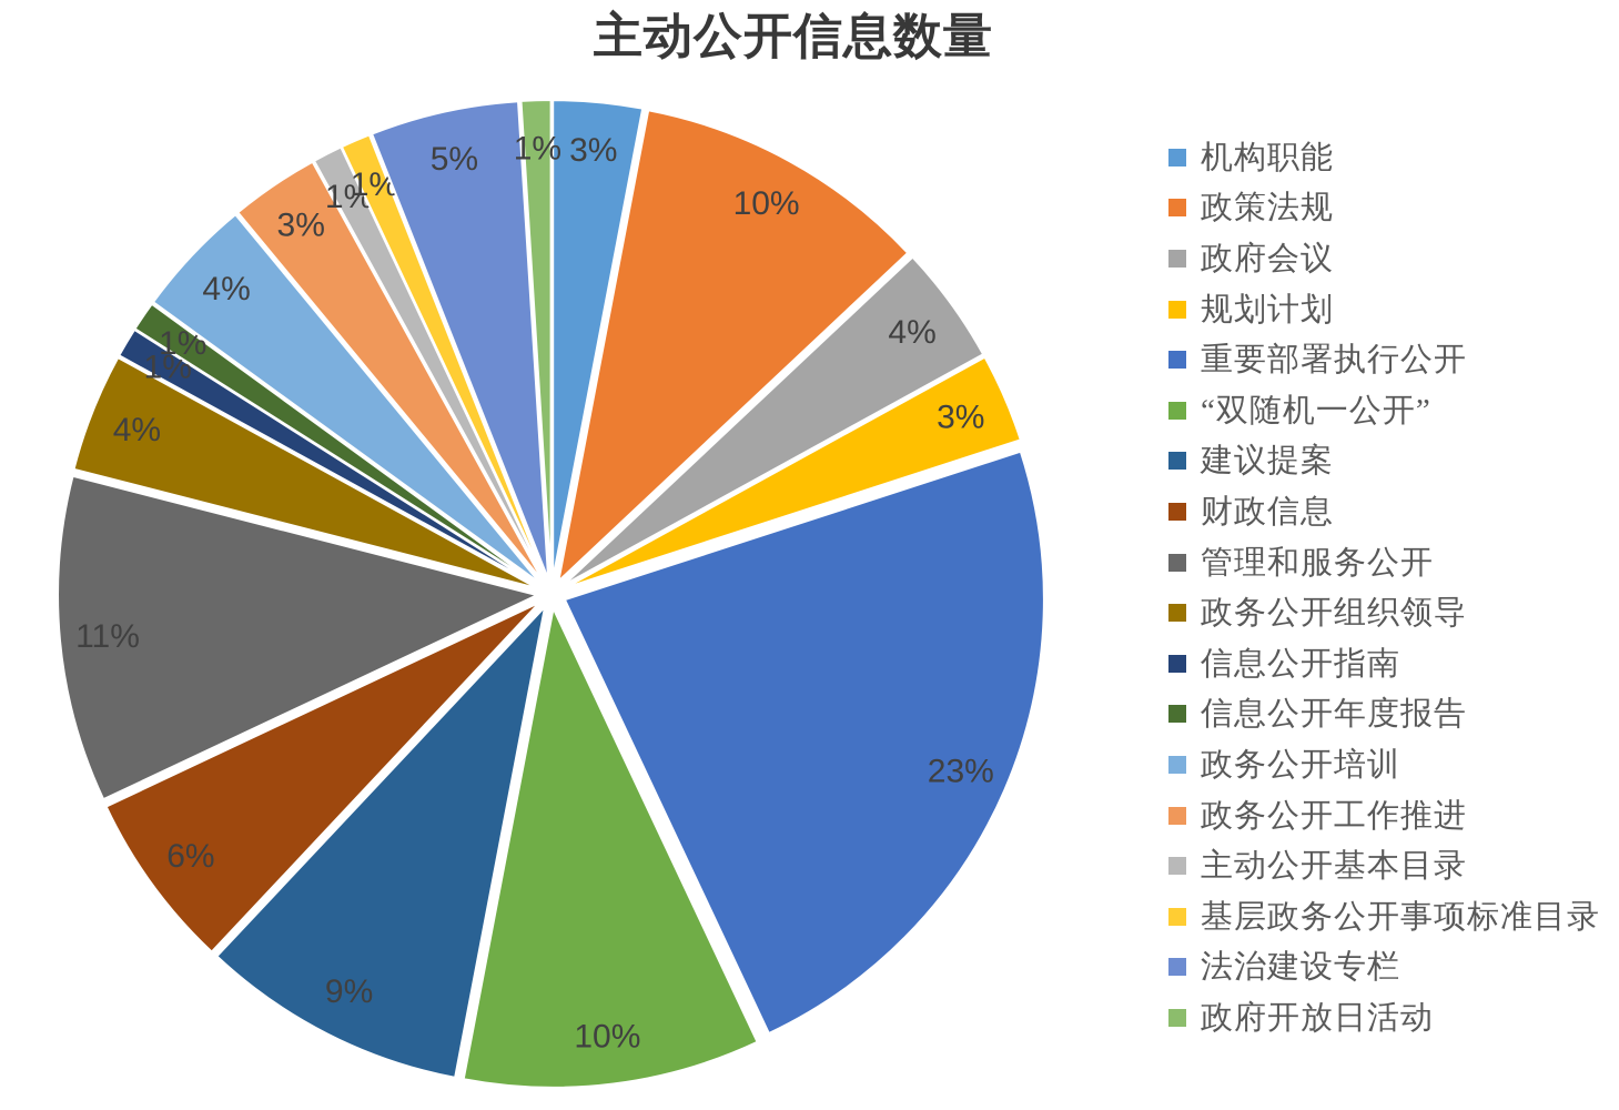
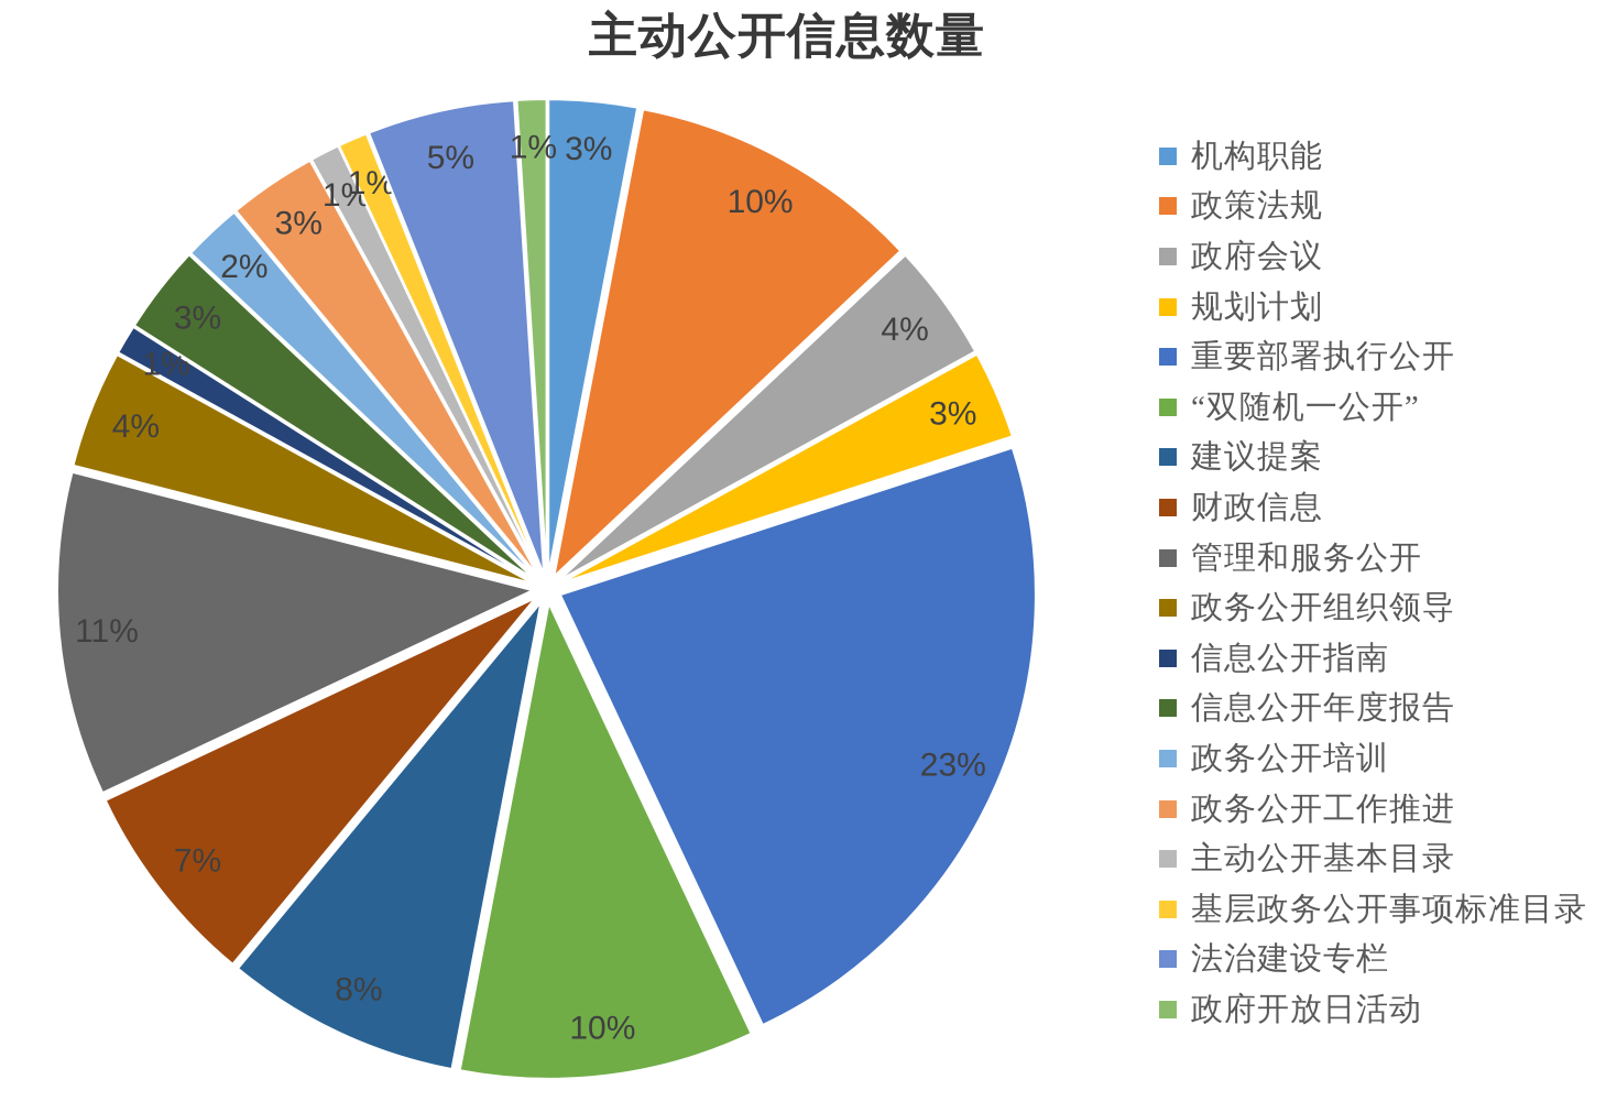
建议提案: 9% -> 8%
财政信息: 6% -> 7%
信息公开年度报告: 1% -> 3%
政务公开培训: 4% -> 2%
